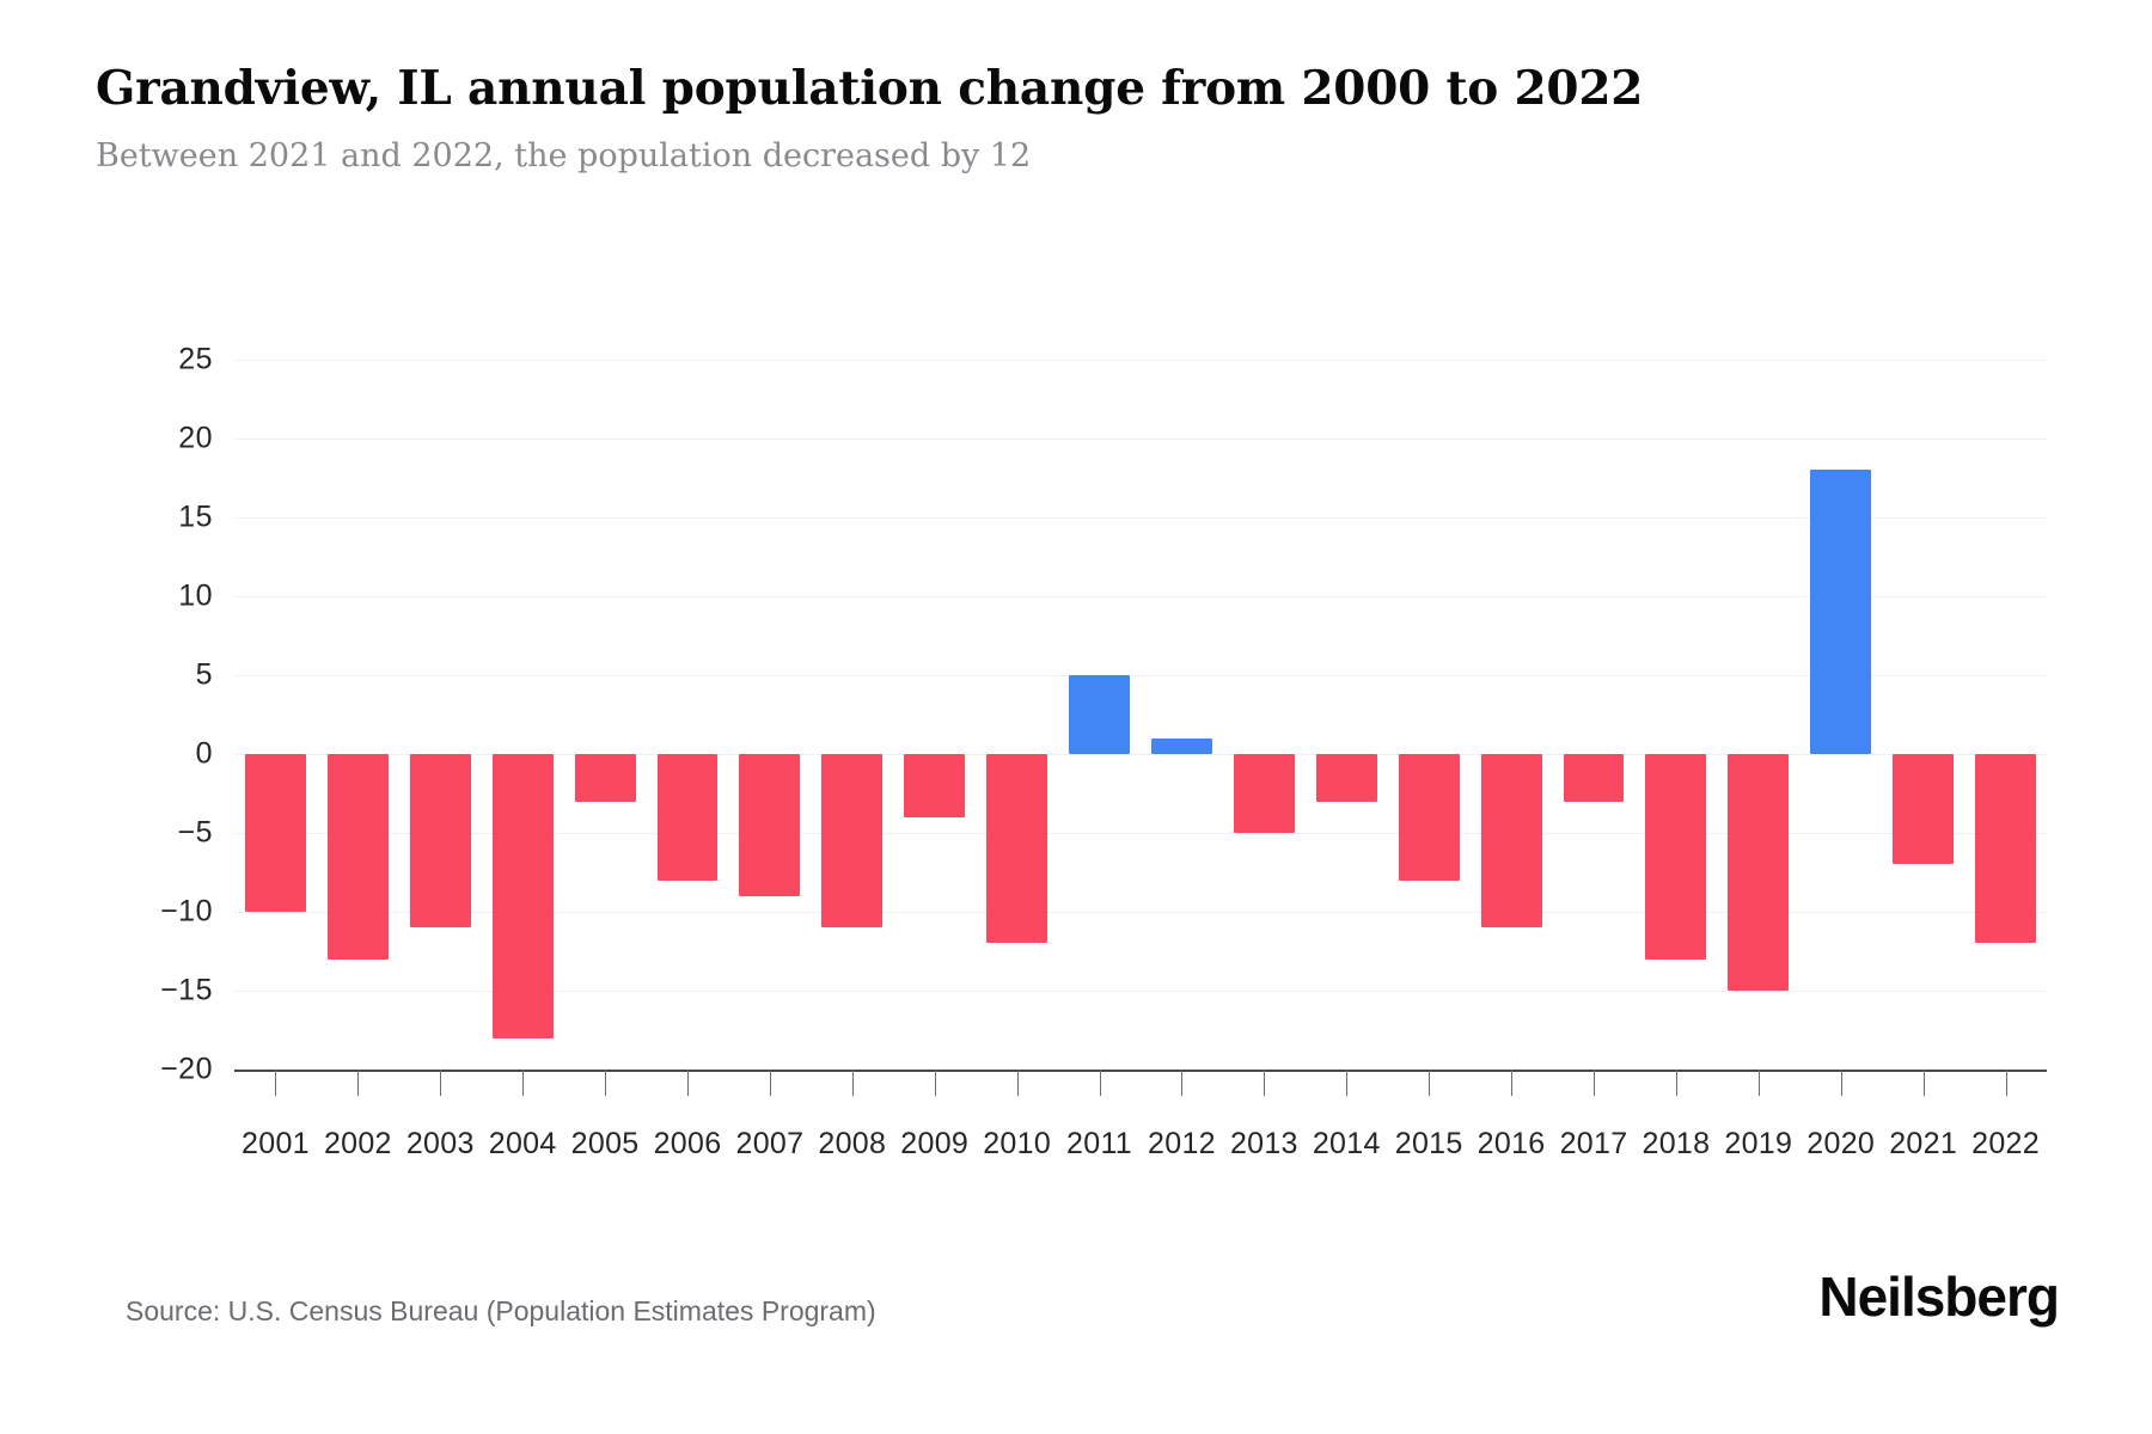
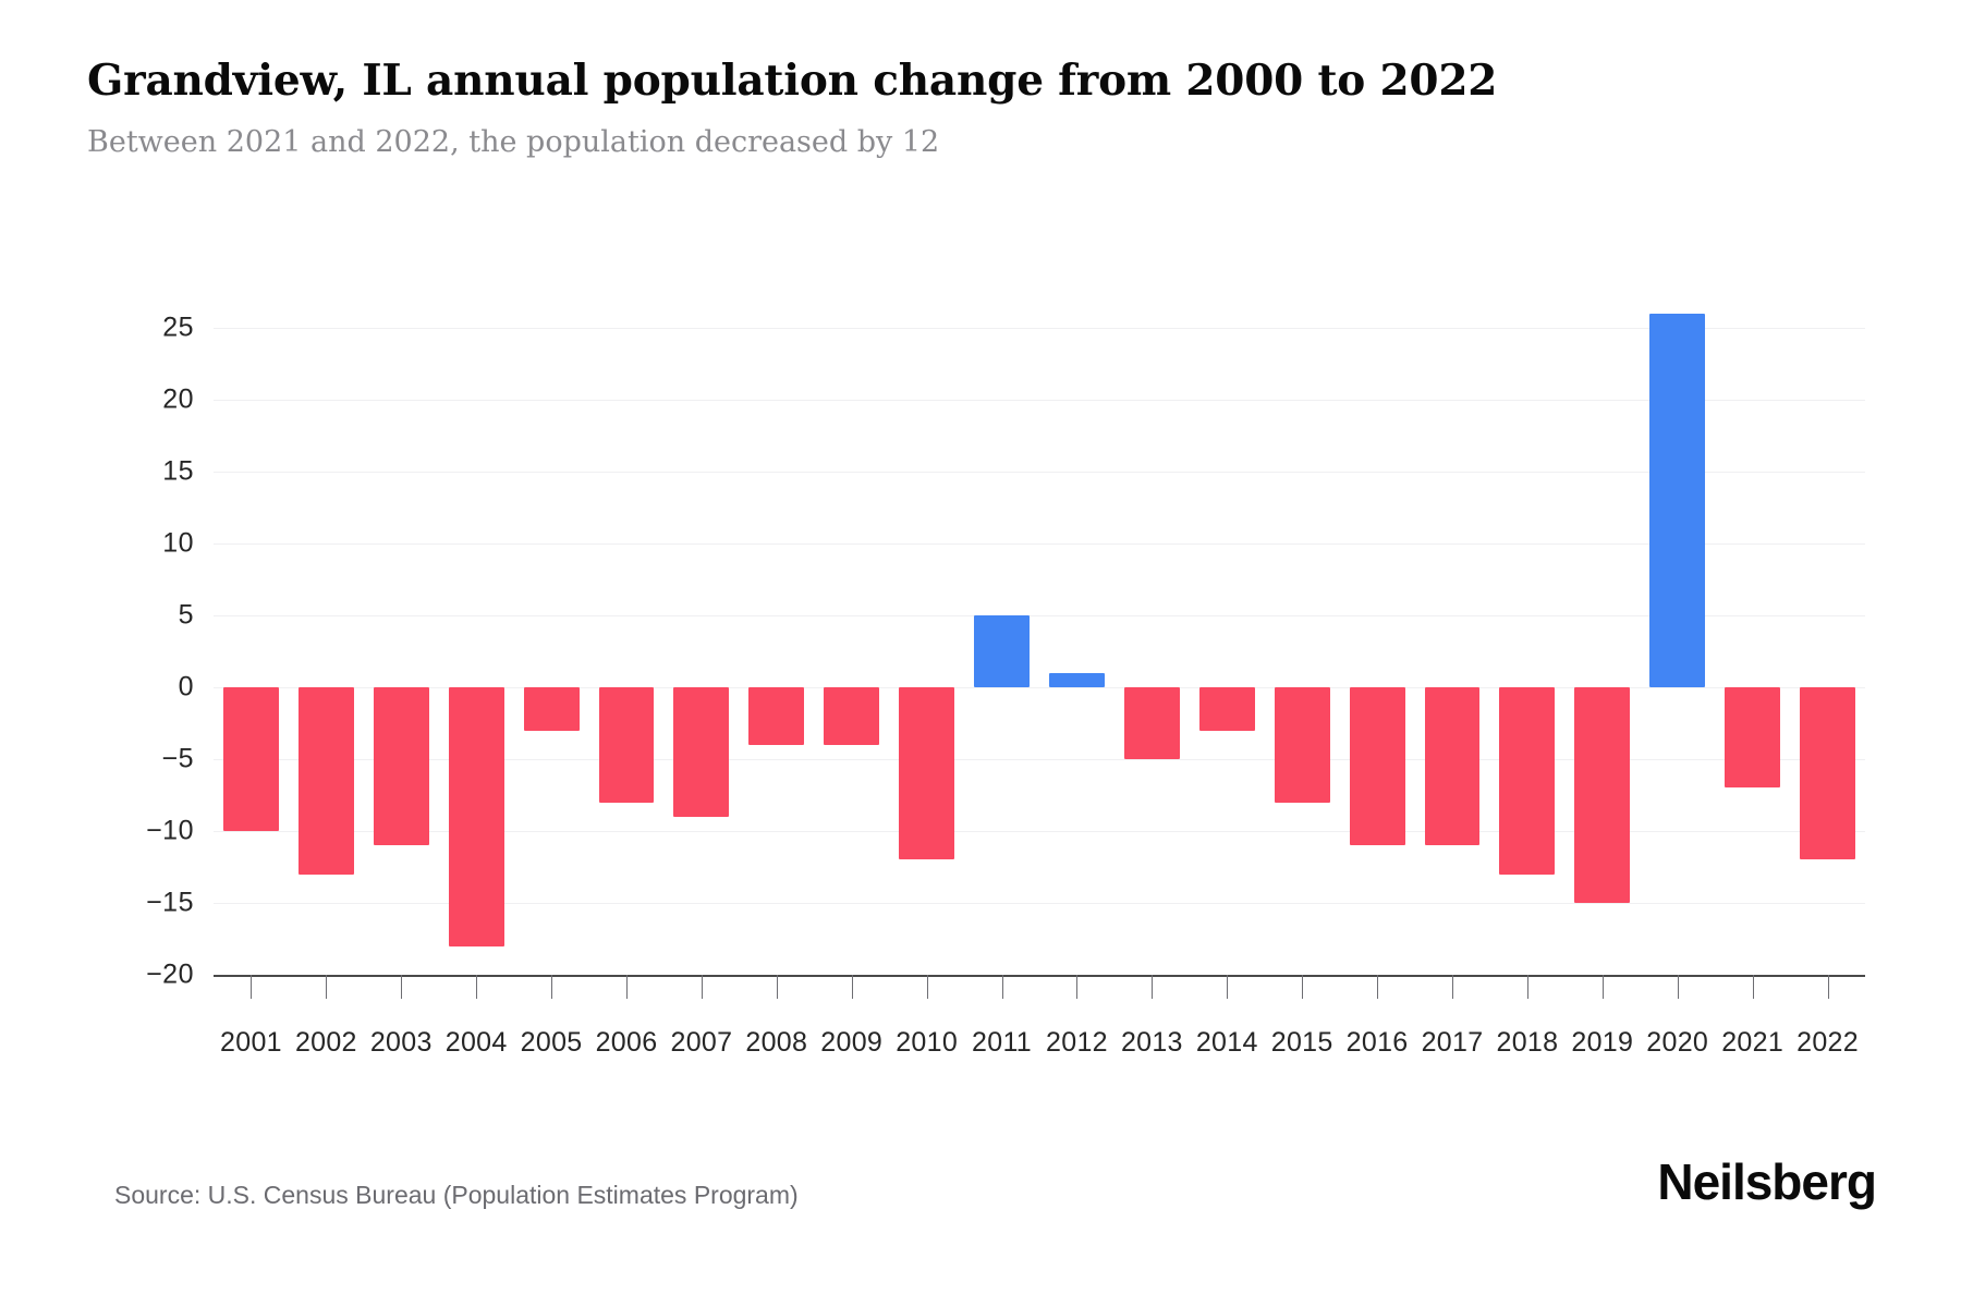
2008: -11 -> -4
2017: -3 -> -11
2020: 18 -> 26
